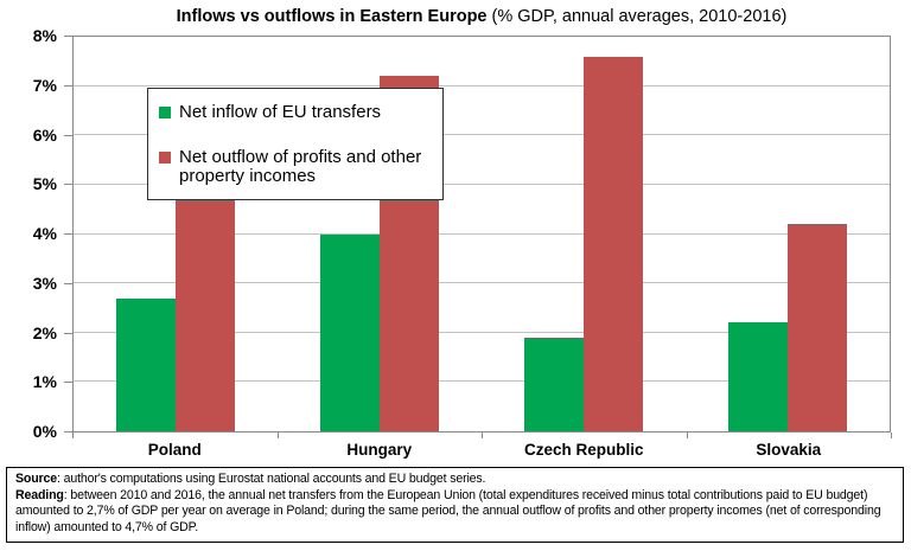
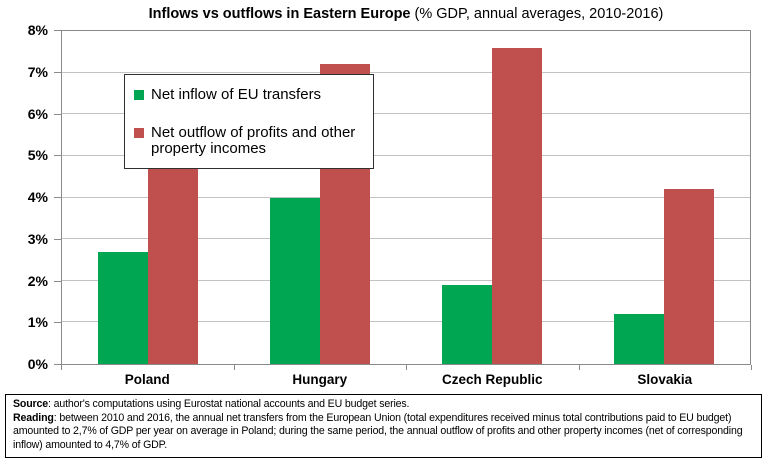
Net inflow of EU transfers/Slovakia: 2.2% -> 1.2%
